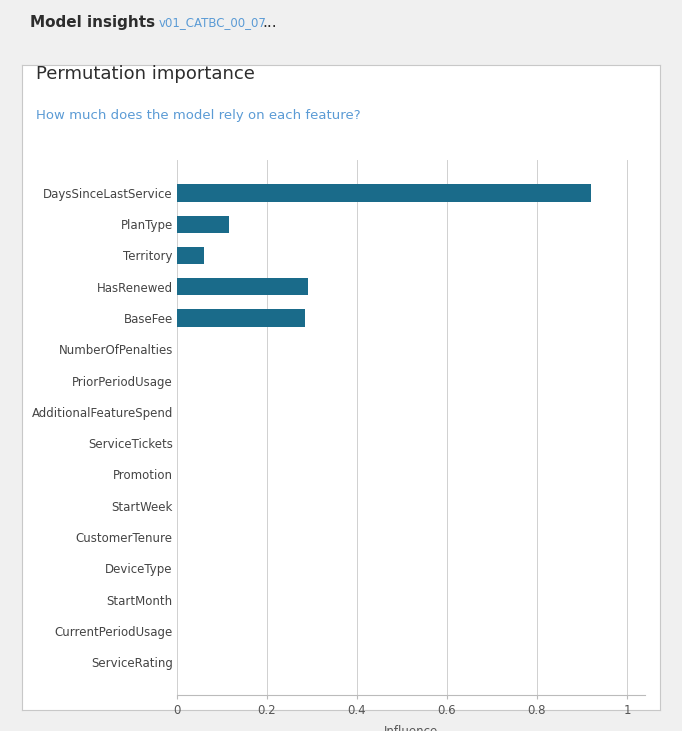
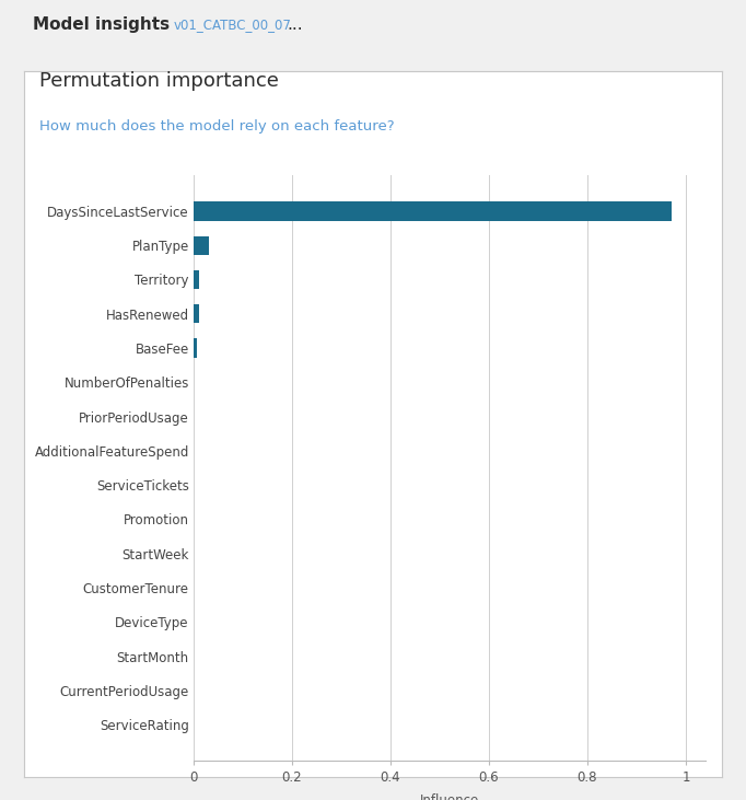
DaysSinceLastService: 0.920 -> 0.970
PlanType: 0.115 -> 0.032
Territory: 0.060 -> 0.012
HasRenewed: 0.290 -> 0.010
BaseFee: 0.285 -> 0.006
